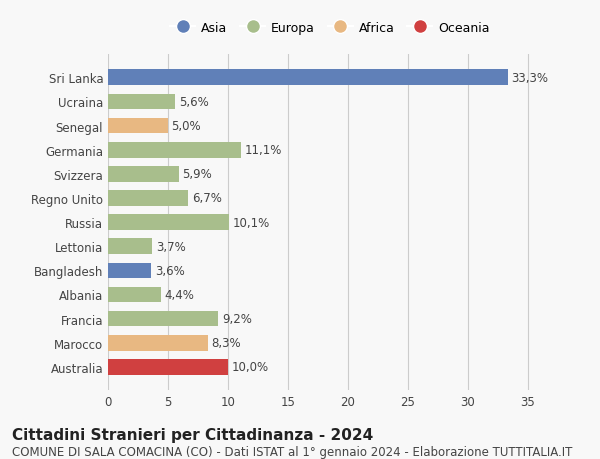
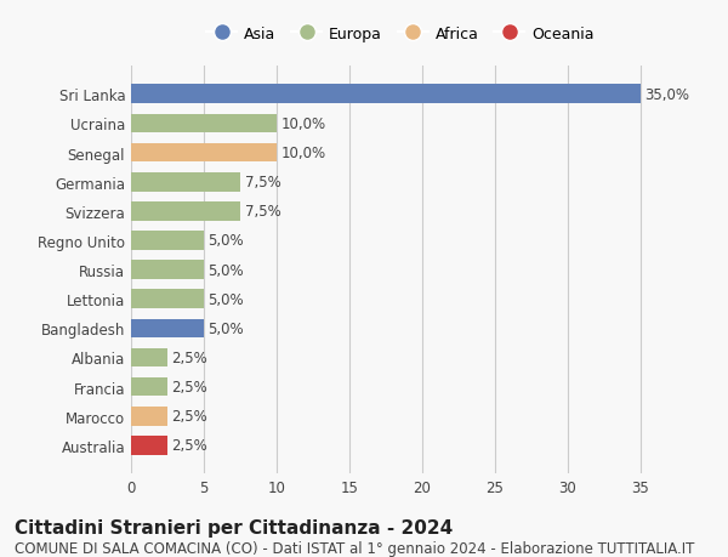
Sri Lanka: 33,3% -> 35,0%
Ucraina: 5,6% -> 10,0%
Senegal: 5,0% -> 10,0%
Germania: 11,1% -> 7,5%
Svizzera: 5,9% -> 7,5%
Regno Unito: 6,7% -> 5,0%
Russia: 10,1% -> 5,0%
Lettonia: 3,7% -> 5,0%
Bangladesh: 3,6% -> 5,0%
Albania: 4,4% -> 2,5%
Francia: 9,2% -> 2,5%
Marocco: 8,3% -> 2,5%
Australia: 10,0% -> 2,5%
